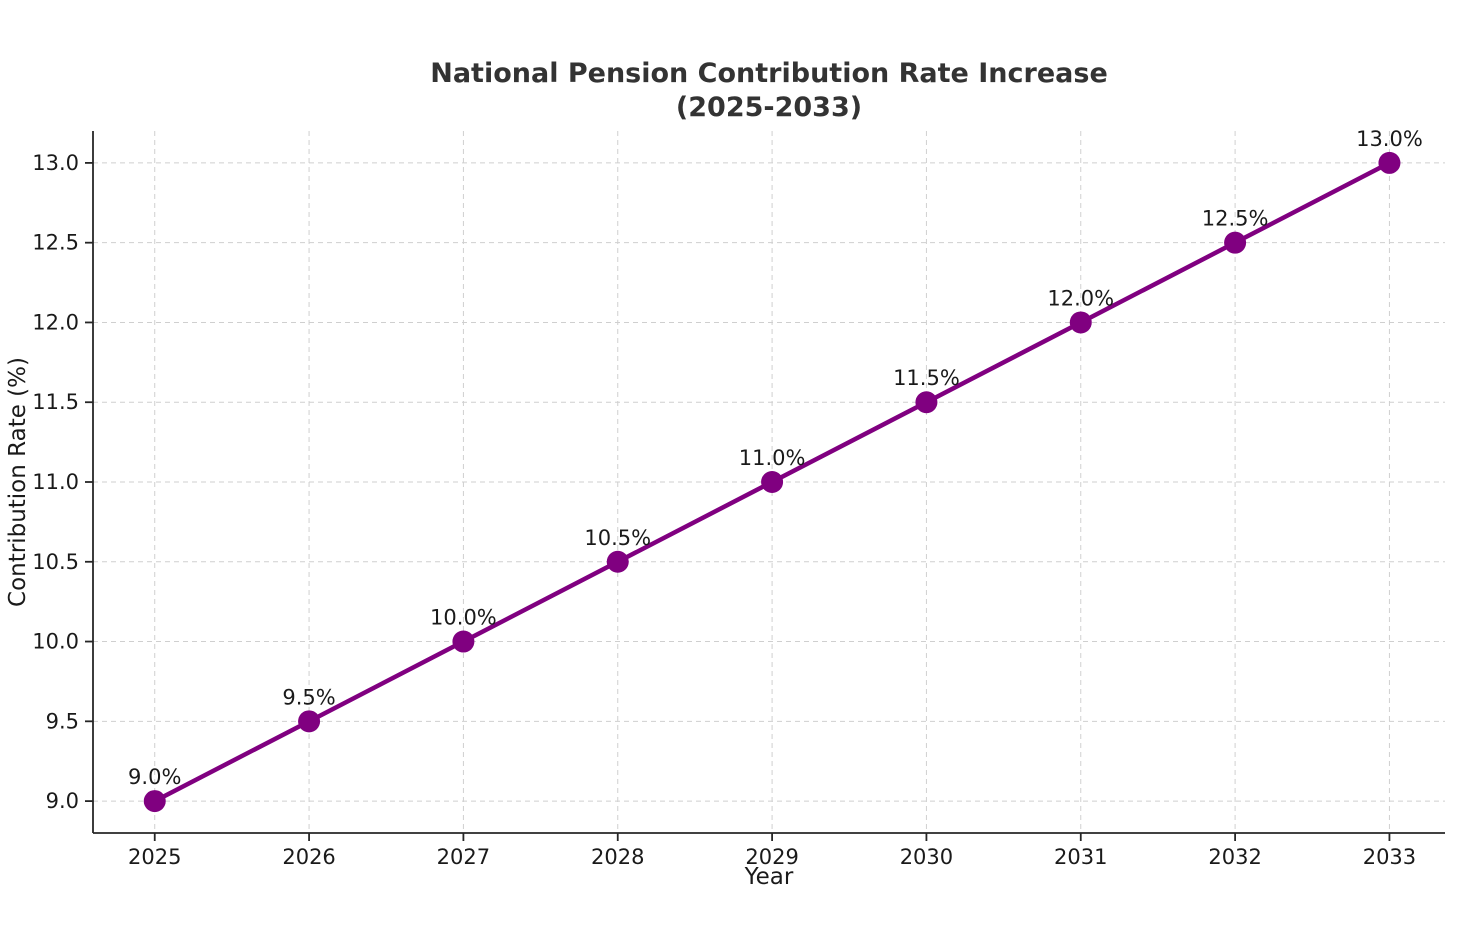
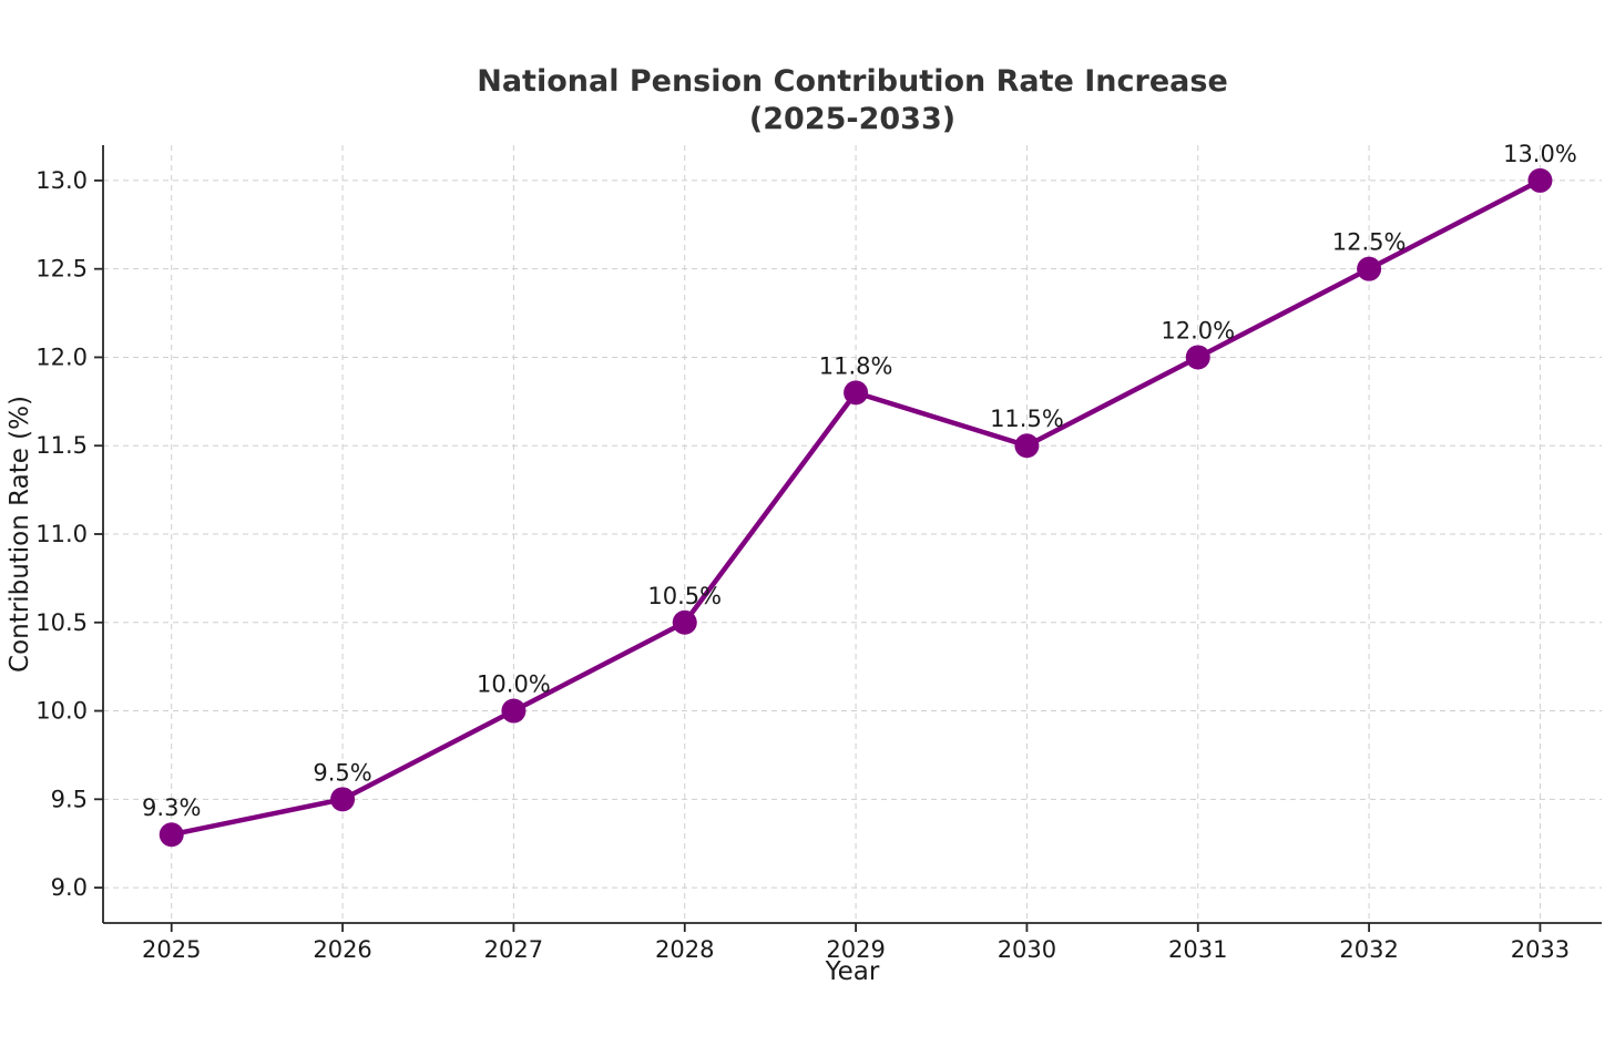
2025: 9.0% -> 9.3%
2029: 11.0% -> 11.8%
